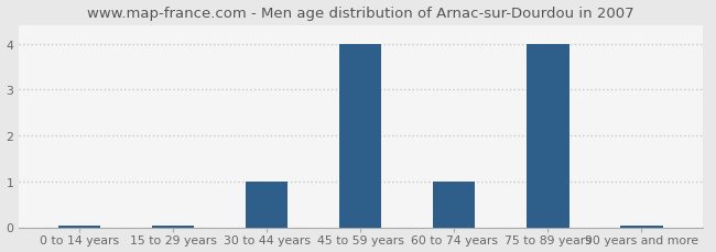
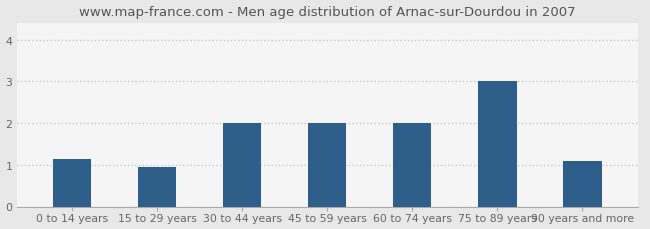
0 to 14 years: 0.03 -> 1.15
15 to 29 years: 0.03 -> 0.95
30 to 44 years: 1.00 -> 2.00
45 to 59 years: 4.00 -> 2.00
60 to 74 years: 1.00 -> 2.00
75 to 89 years: 4.00 -> 3.00
90 years and more: 0.03 -> 1.10
